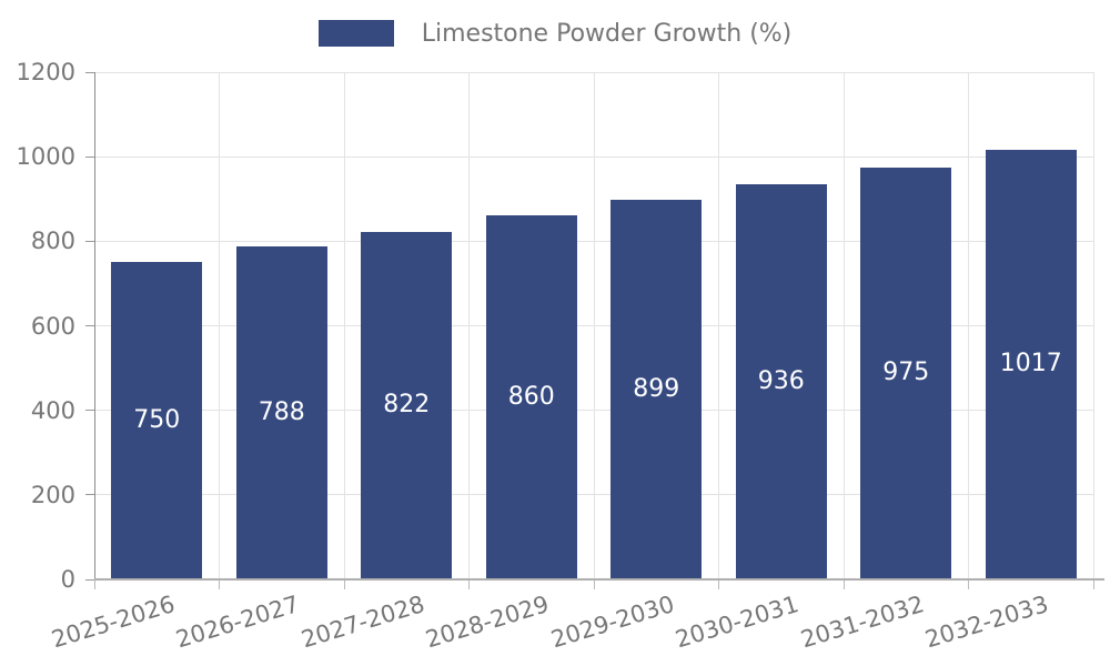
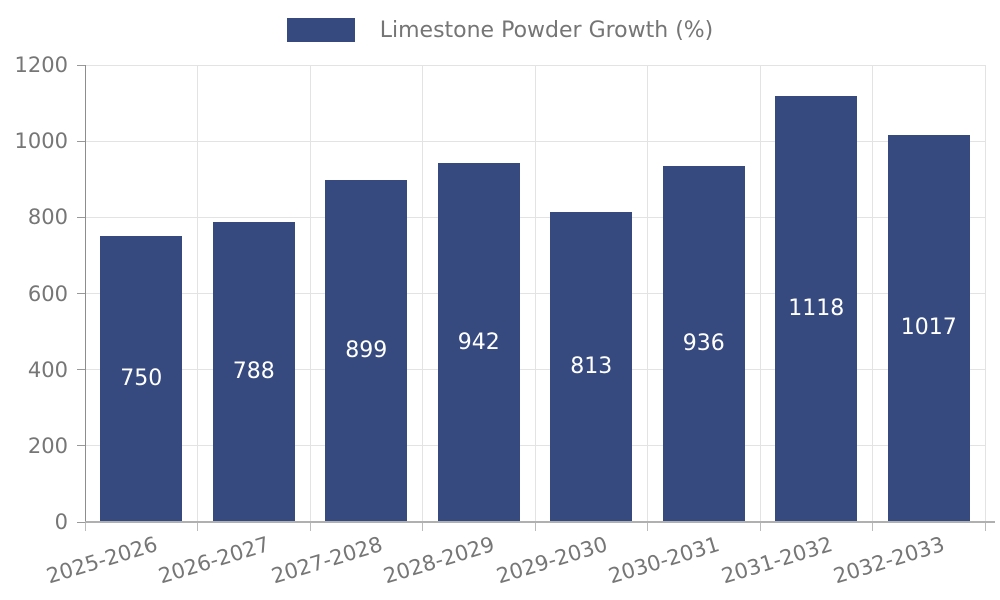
2027-2028: 822 -> 899
2028-2029: 860 -> 942
2029-2030: 899 -> 813
2031-2032: 975 -> 1118
